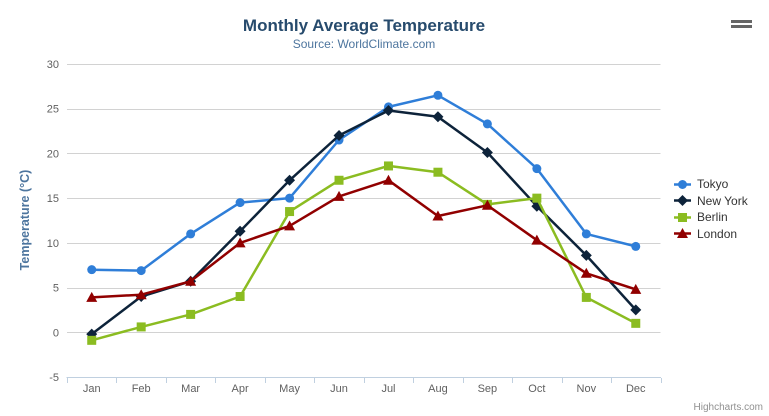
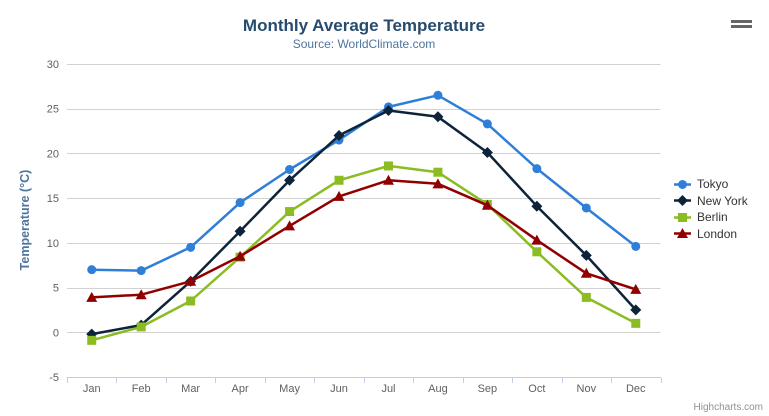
New York/Feb: 4 -> 1
Tokyo/Mar: 11 -> 10
Berlin/Mar: 2 -> 4
Berlin/Apr: 4 -> 8
London/Apr: 10 -> 8
Tokyo/May: 15 -> 18
London/Aug: 13 -> 17
Berlin/Oct: 15 -> 9
Tokyo/Nov: 11 -> 14
